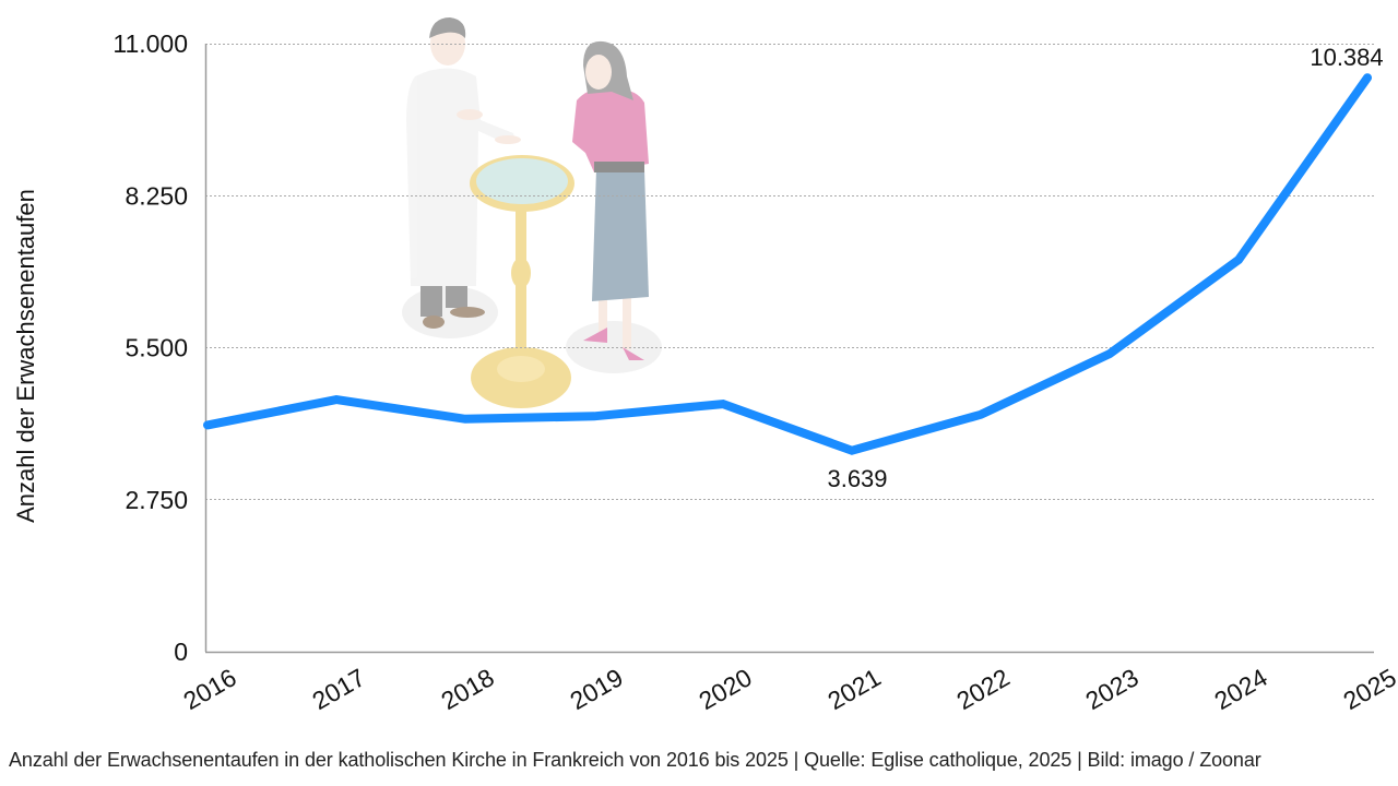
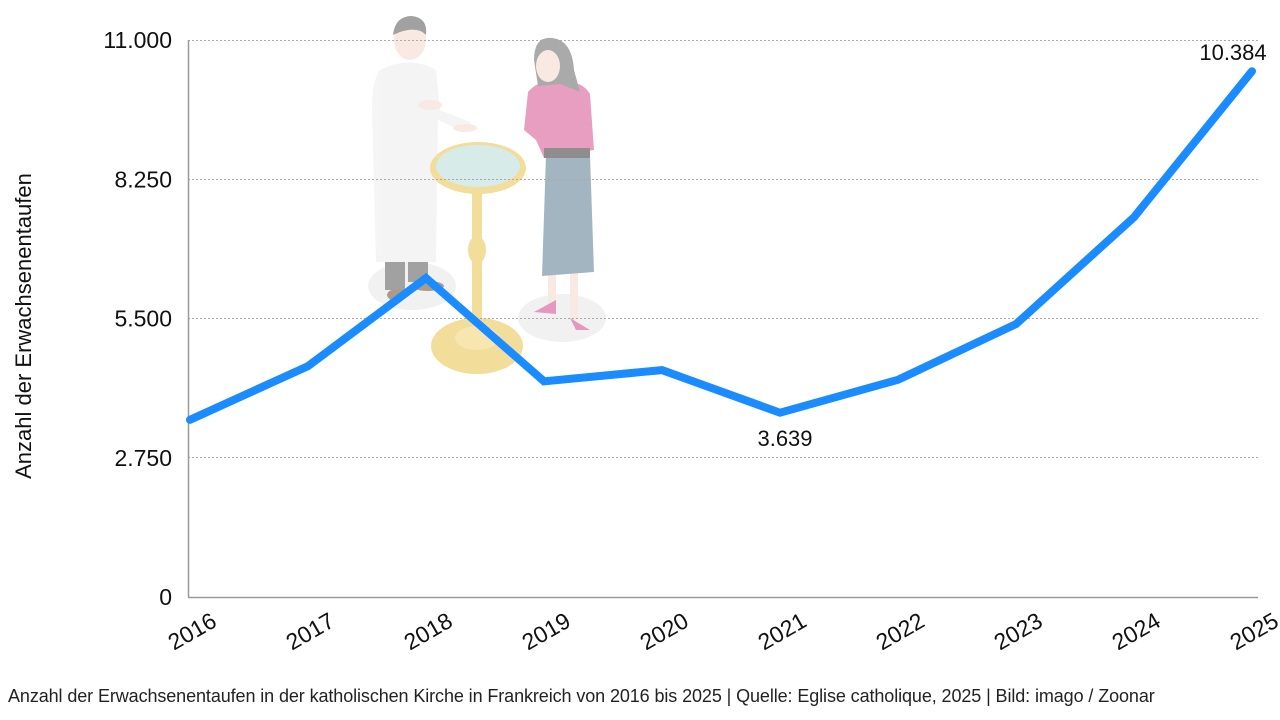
2016: 4100 -> 3500
2018: 4200 -> 6300
2024: 7100 -> 7500
